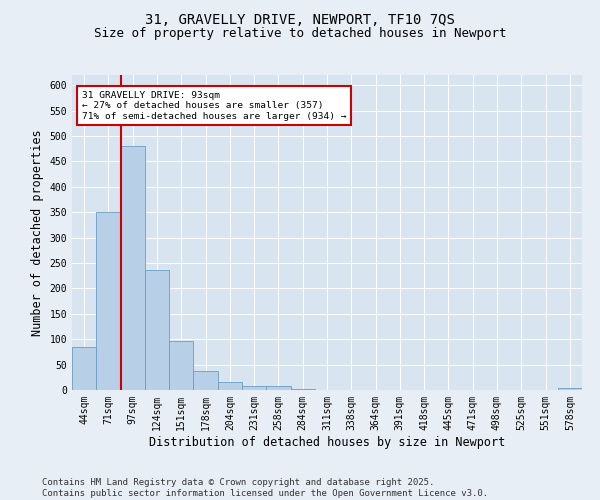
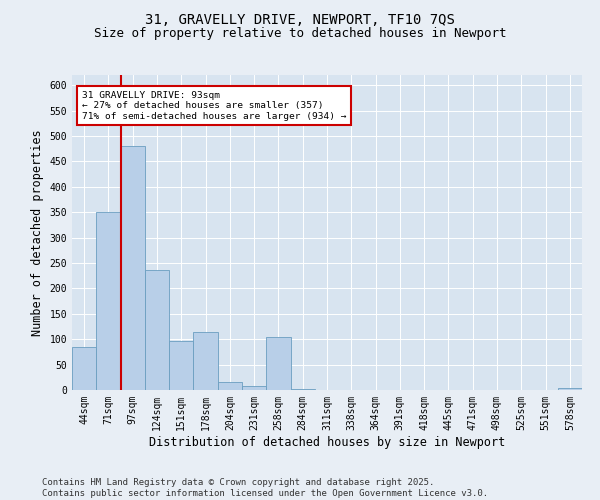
178sqm: 37 -> 114
258sqm: 7 -> 104
